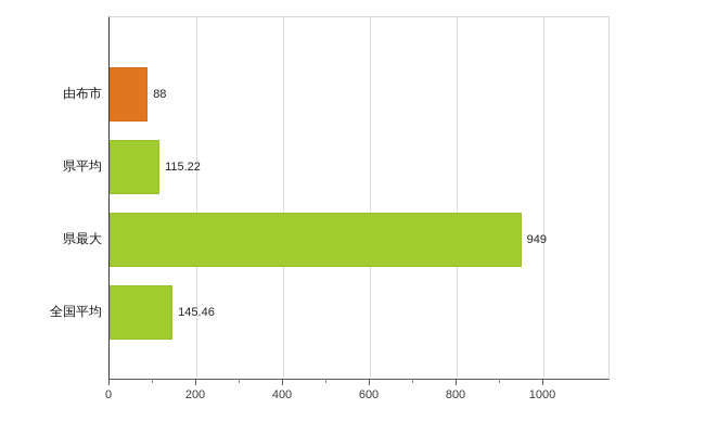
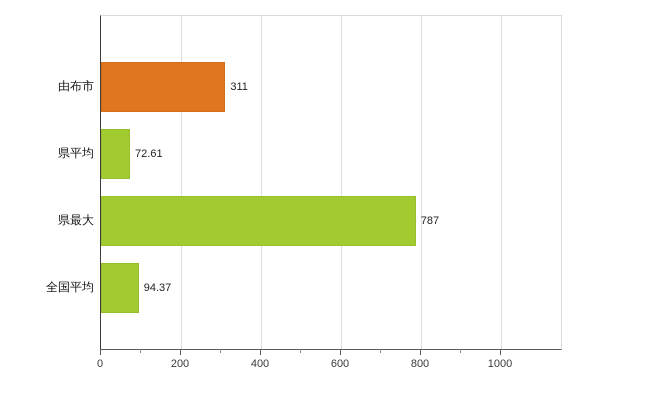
由布市: 88 -> 311
県平均: 115.22 -> 72.61
県最大: 949 -> 787
全国平均: 145.46 -> 94.37
